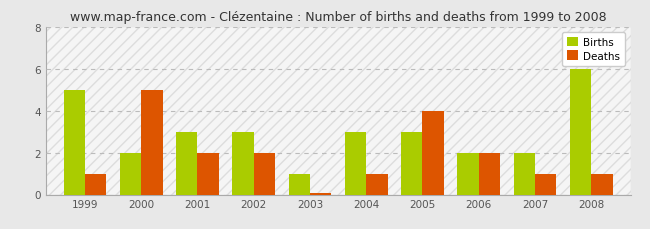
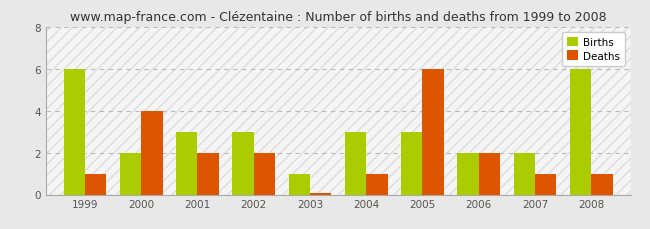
Births/1999: 5 -> 6
Deaths/2000: 5.00 -> 4.00
Deaths/2005: 4.00 -> 6.00
